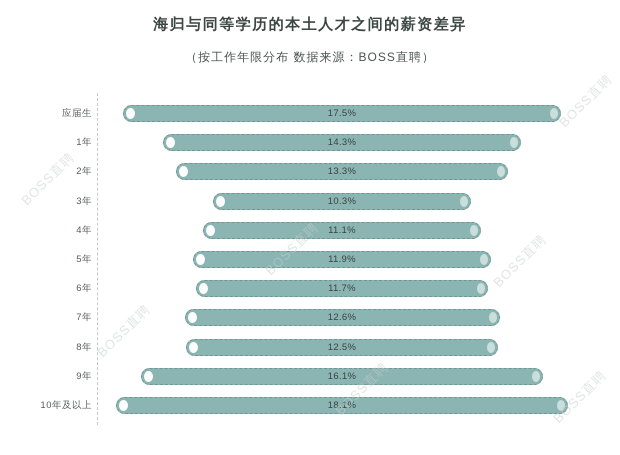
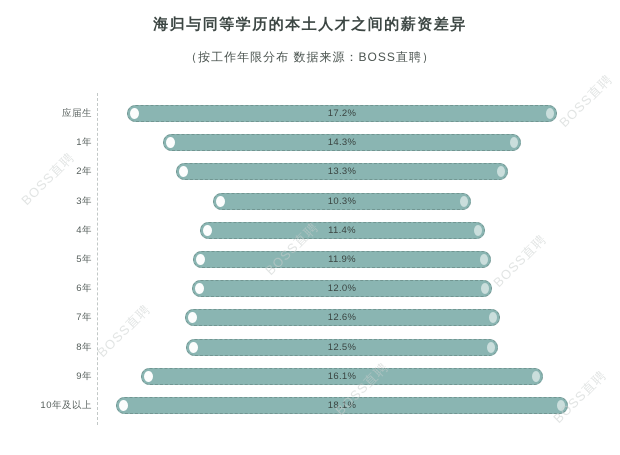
应届生: 17.5% -> 17.2%
4年: 11.1% -> 11.4%
6年: 11.7% -> 12.0%
